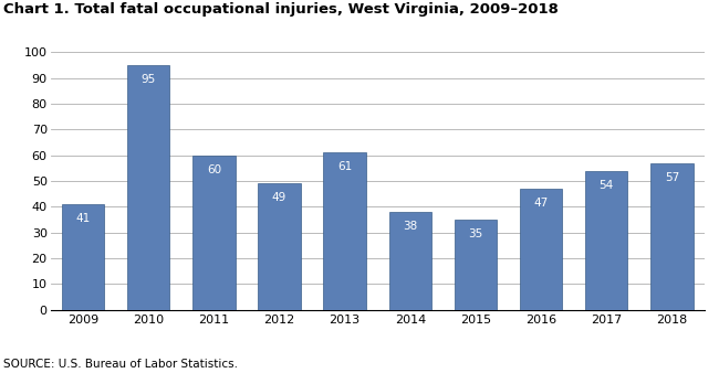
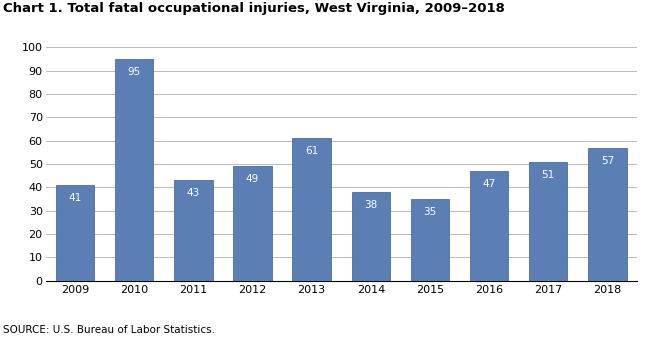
2011: 60 -> 43
2017: 54 -> 51
